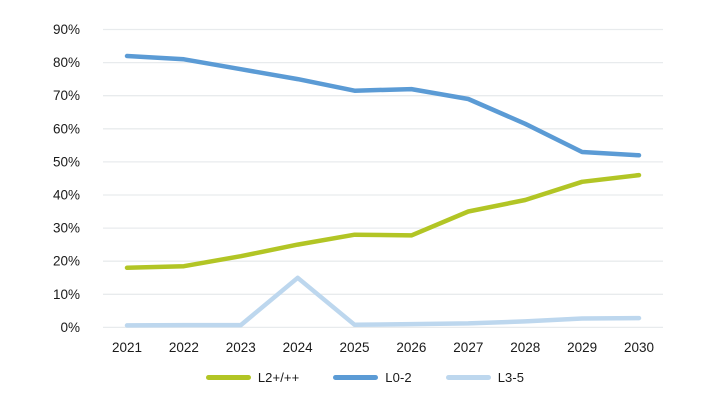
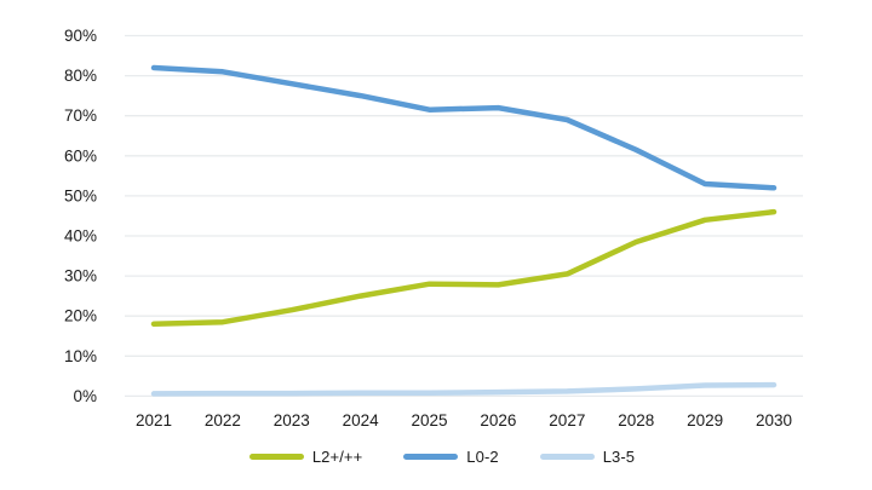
L3-5/2024: 15% -> 1%
L2+/++/2027: 35% -> 30%
